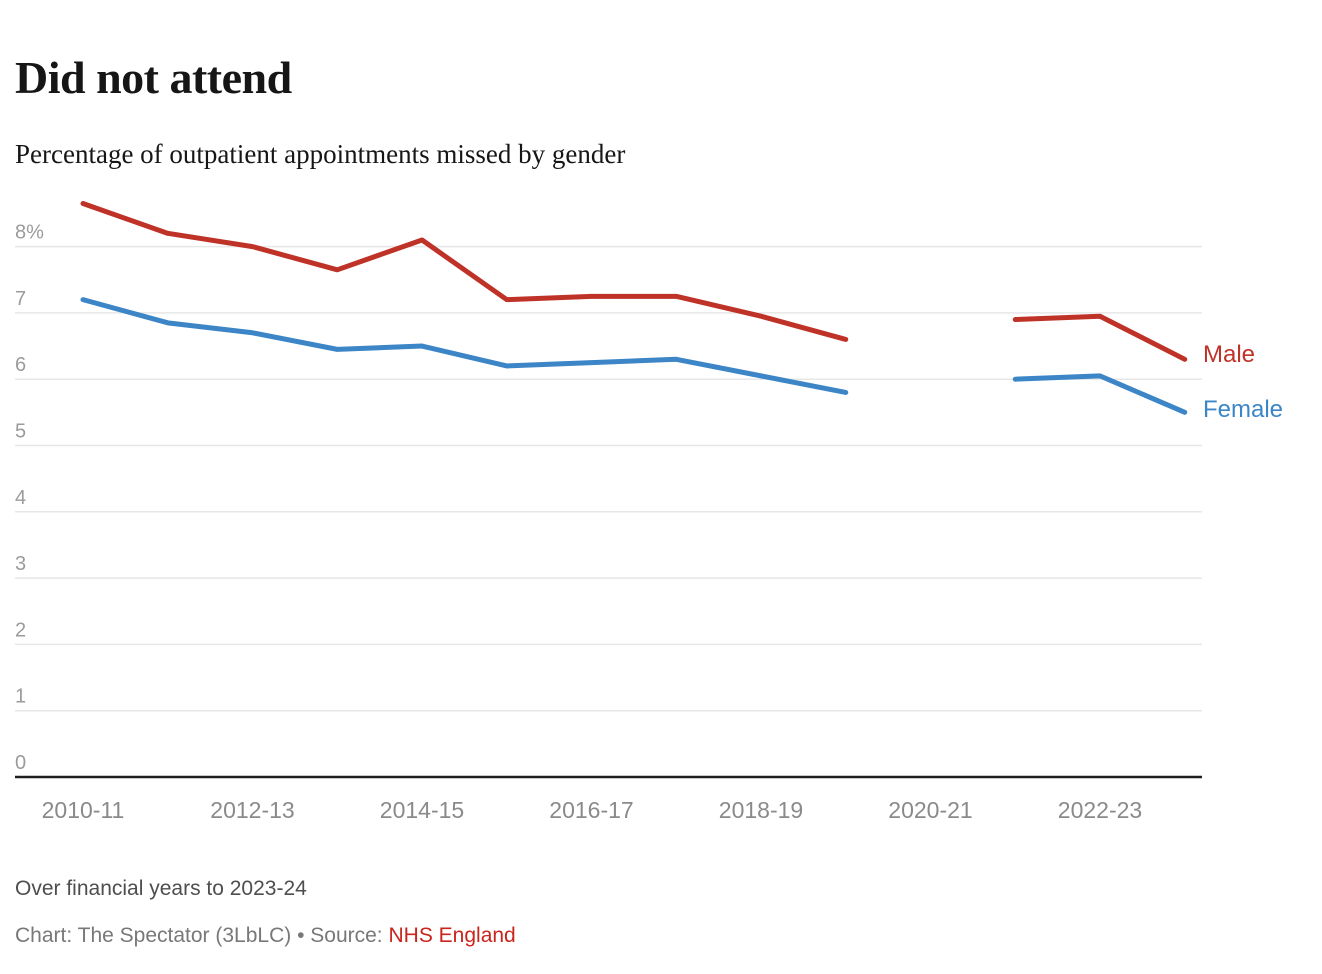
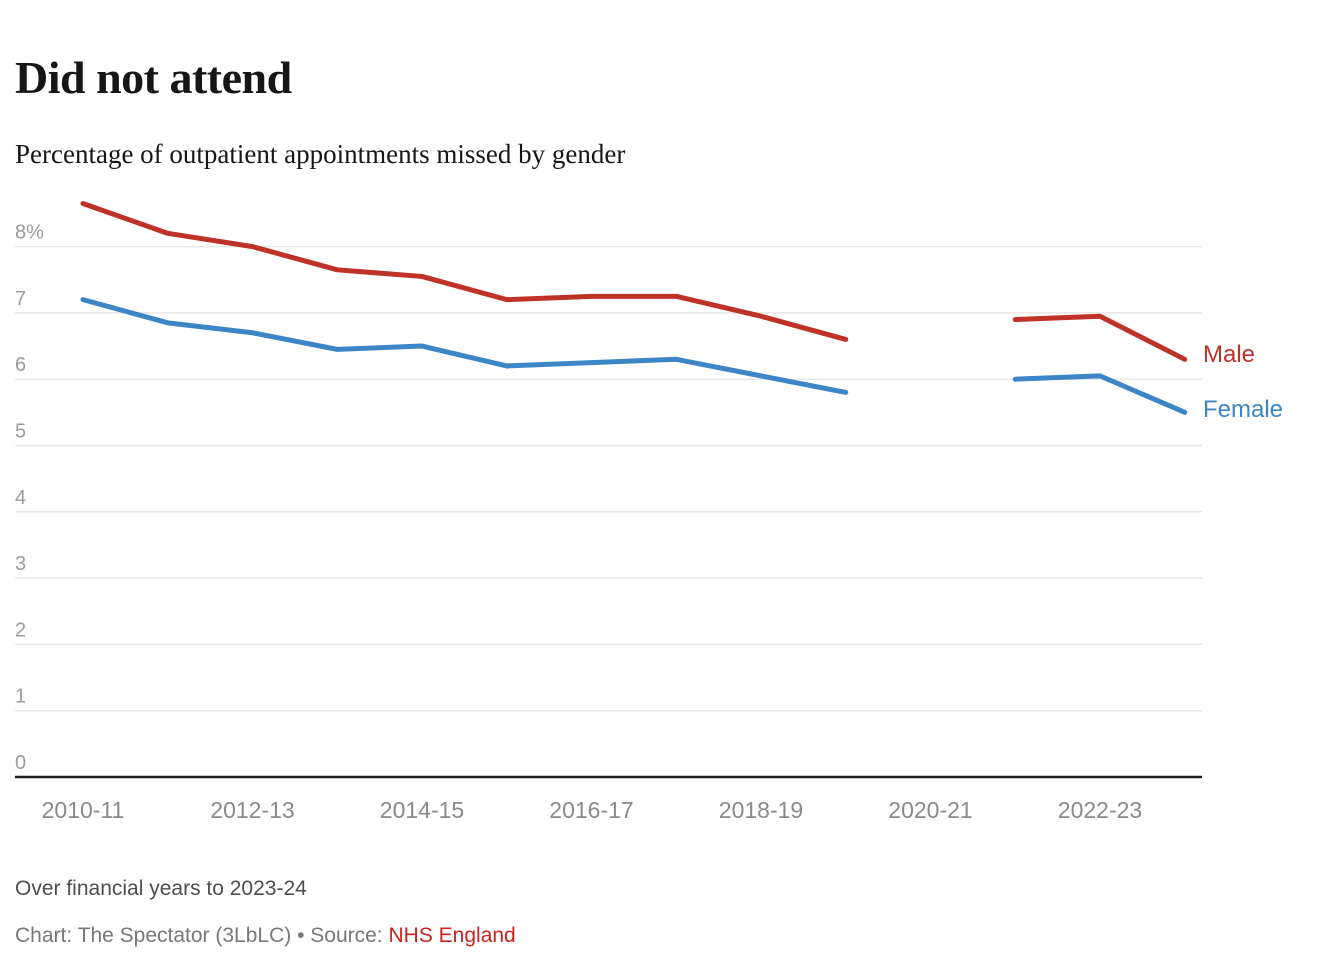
Male/2014-15: 8.1% -> 7.5%
